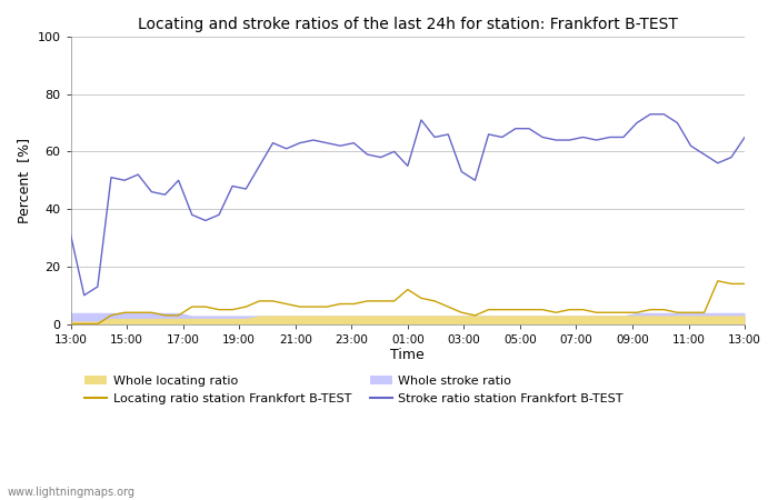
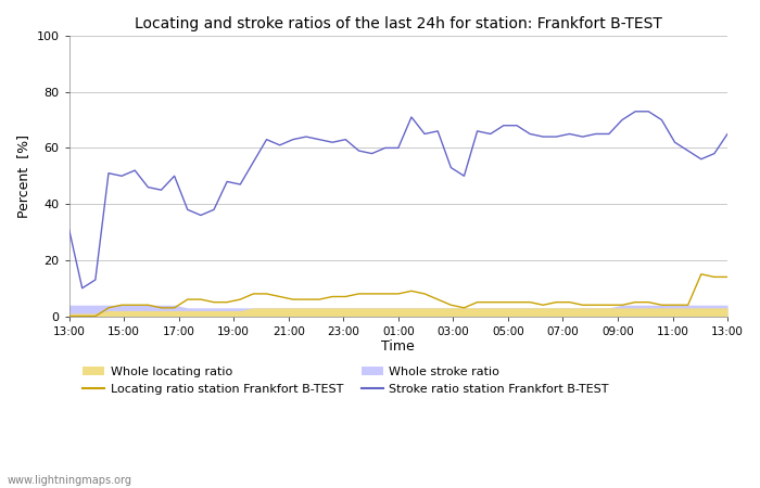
Stroke ratio station Frankfort B-TEST/01:00: 55 -> 60
Locating ratio station Frankfort B-TEST/01:00: 12 -> 8
